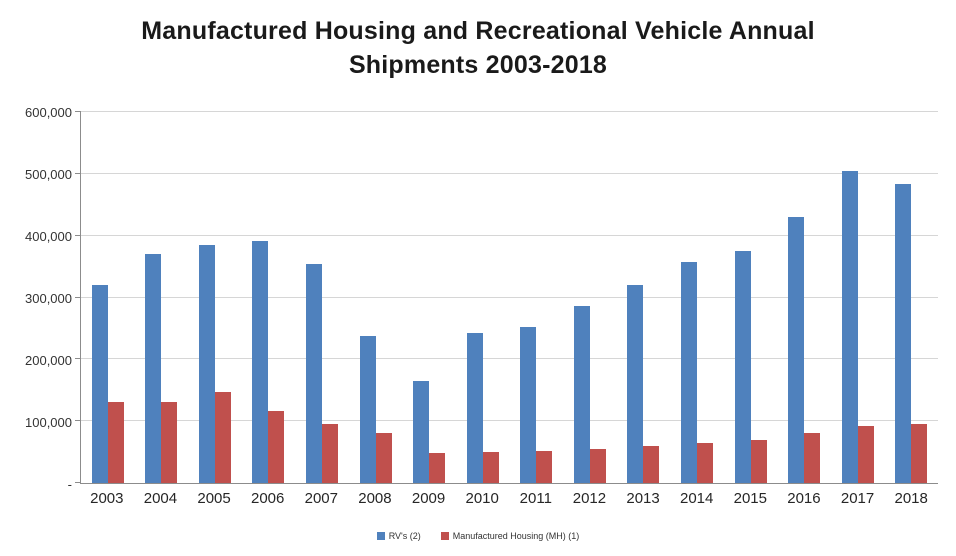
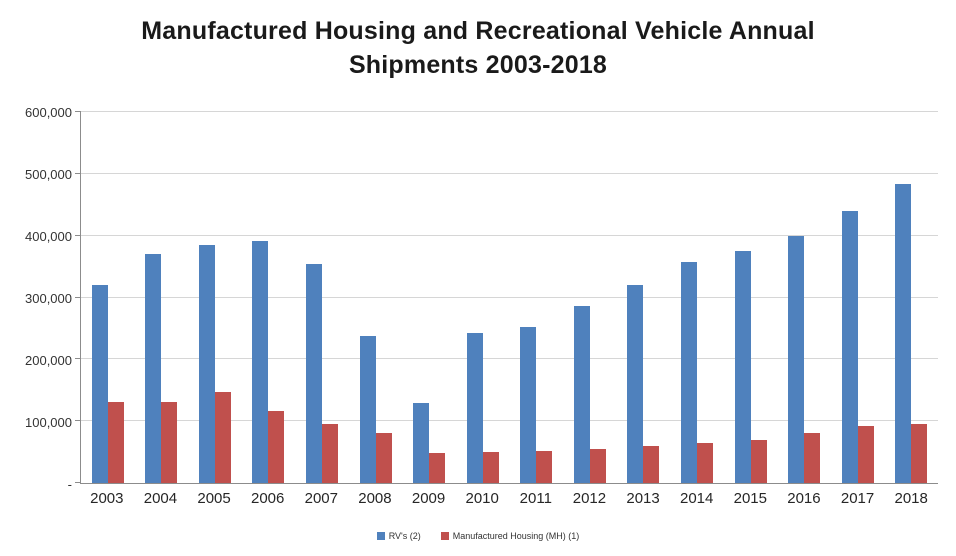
RV's (2)/2009: 160000 -> 130000
RV's (2)/2016: 430000 -> 400000
RV's (2)/2017: 500000 -> 440000
